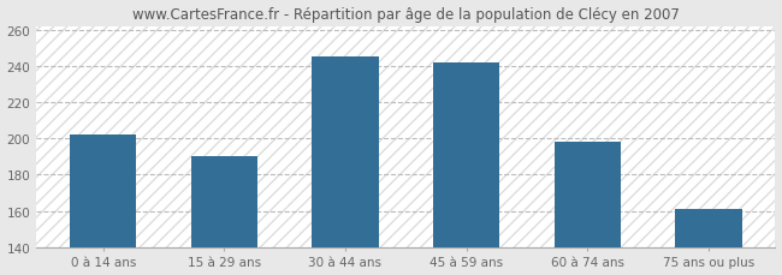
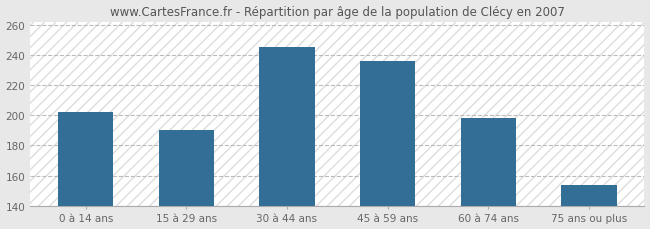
45 à 59 ans: 242 -> 236
75 ans ou plus: 161 -> 154
